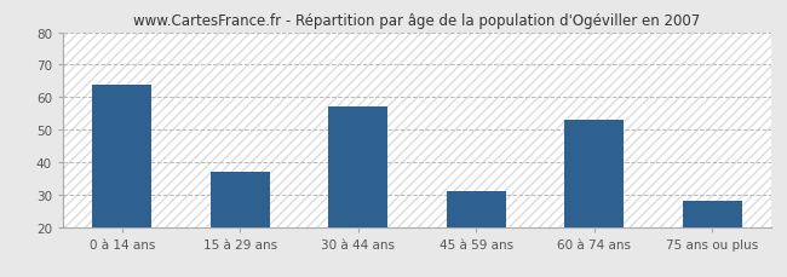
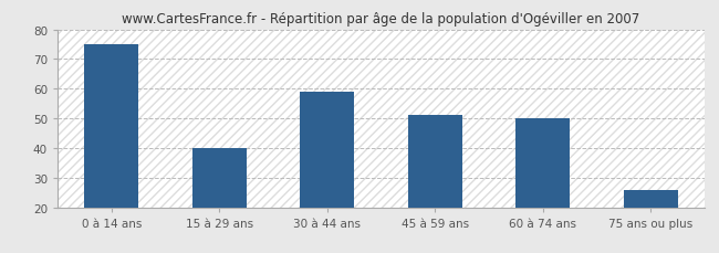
0 à 14 ans: 64 -> 75
15 à 29 ans: 37 -> 40
30 à 44 ans: 57 -> 59
45 à 59 ans: 31 -> 51
60 à 74 ans: 53 -> 50
75 ans ou plus: 28 -> 26
